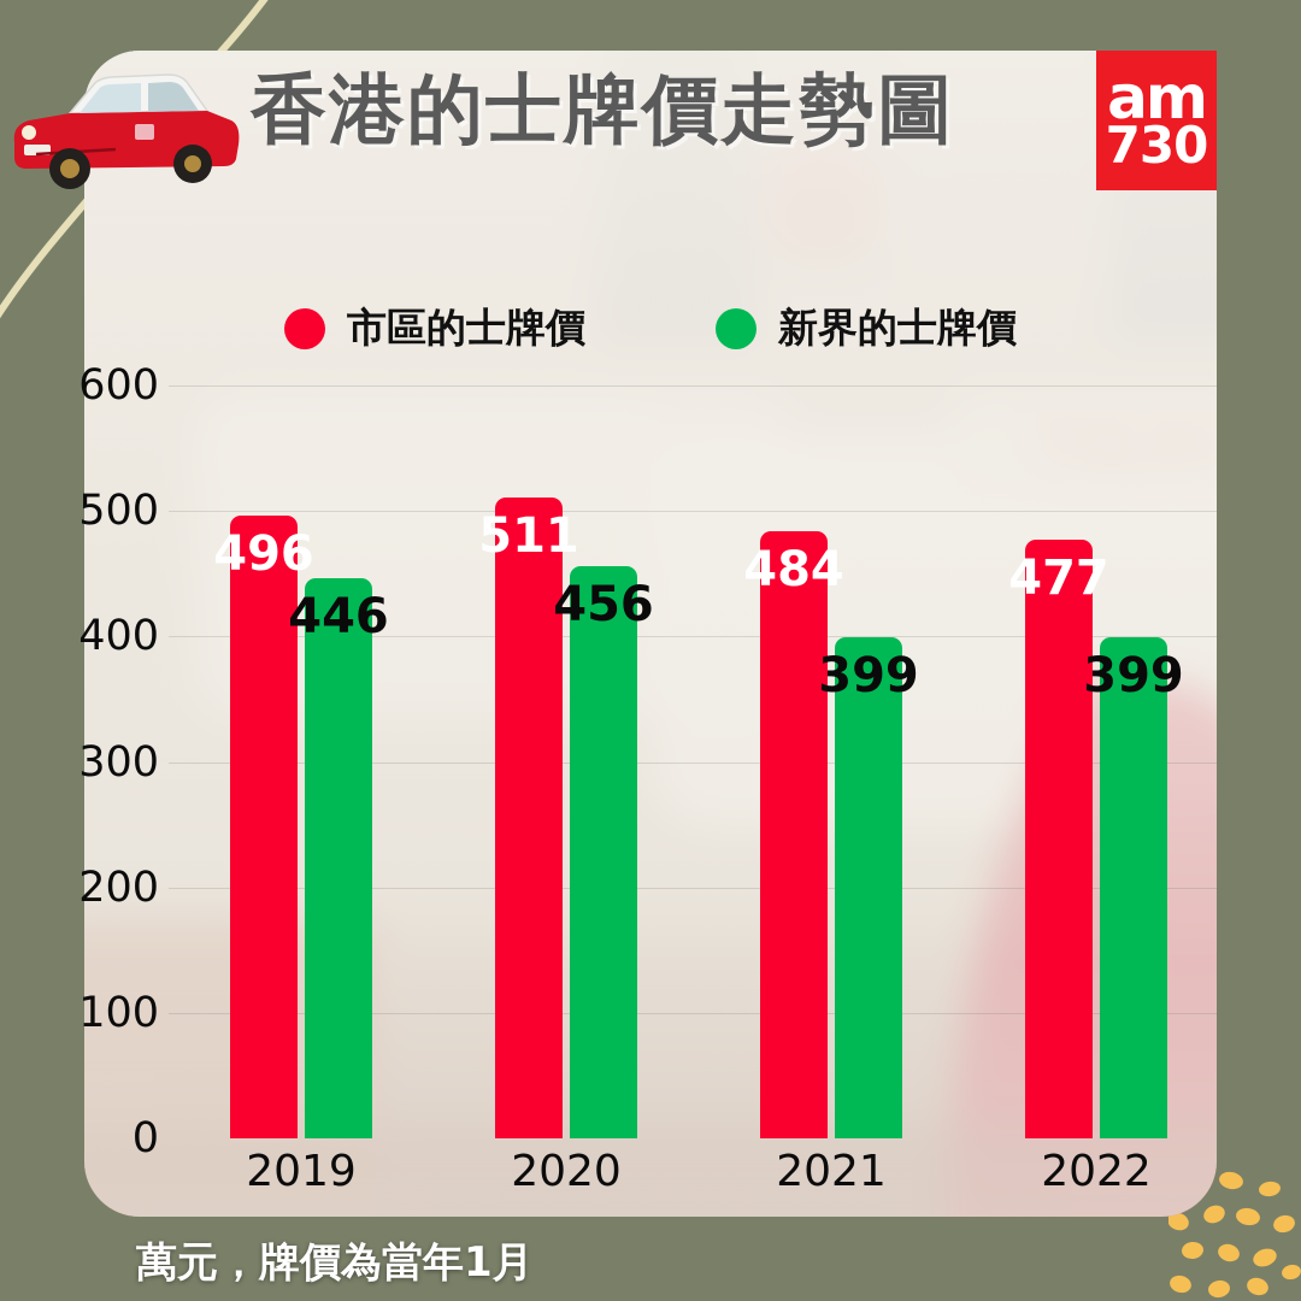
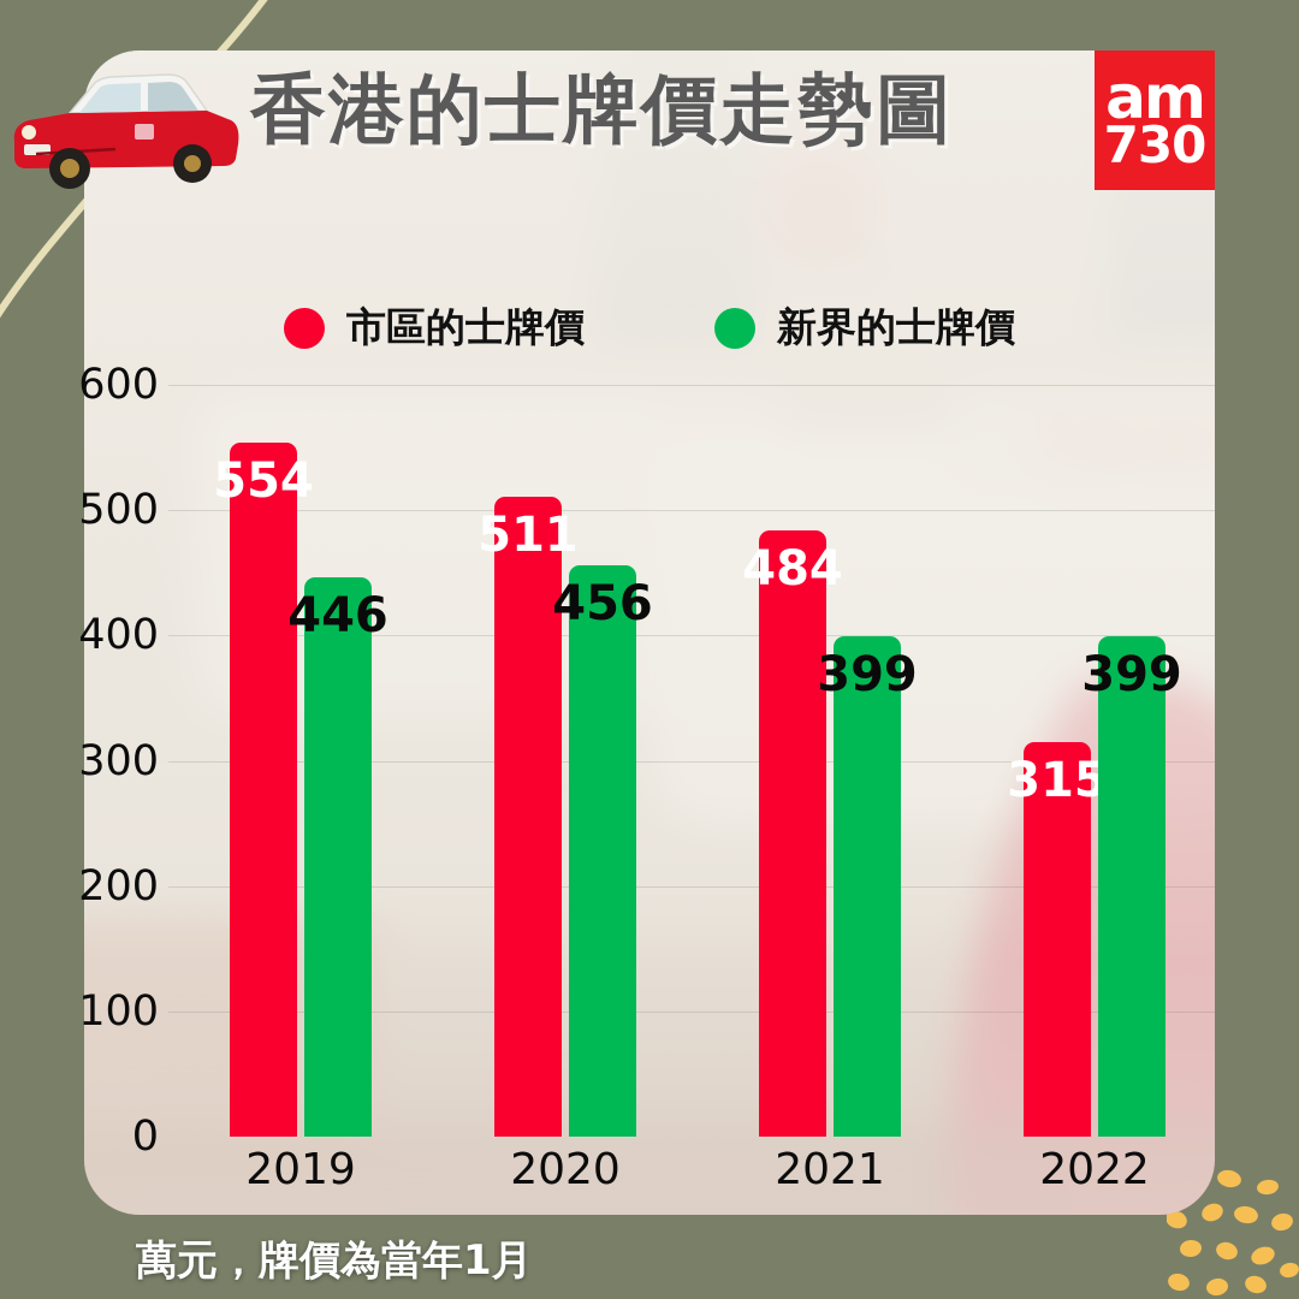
市區的士牌價/2019: 496 -> 554
市區的士牌價/2022: 477 -> 315
